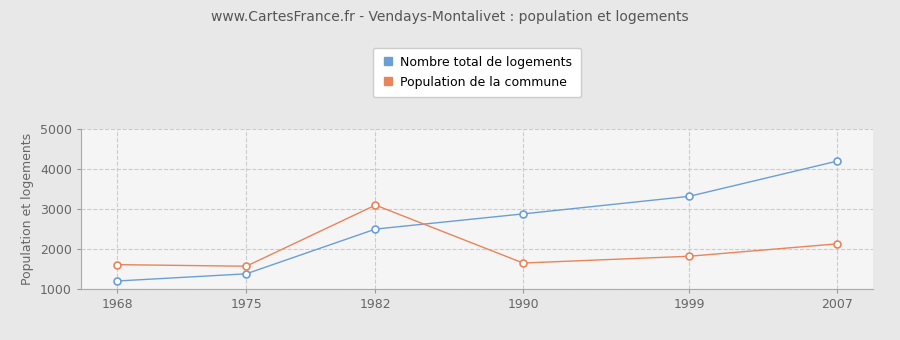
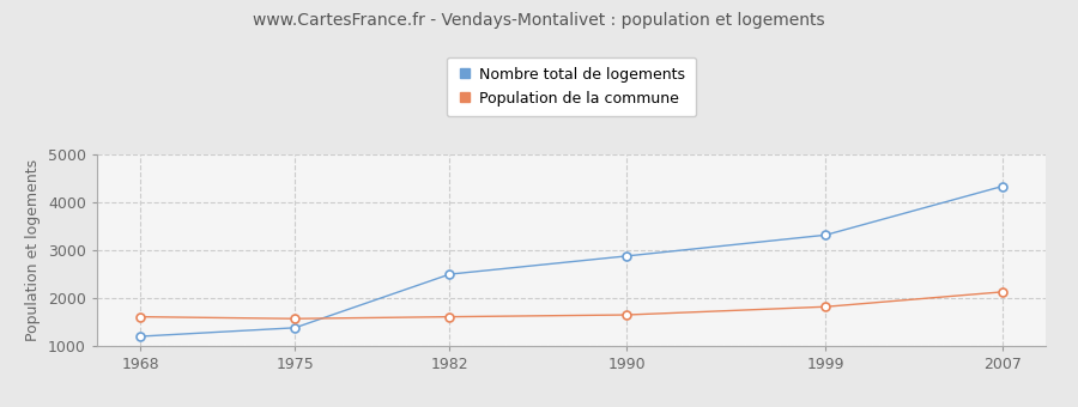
Population de la commune/1982: 3100 -> 1610
Nombre total de logements/2007: 4200 -> 4340
